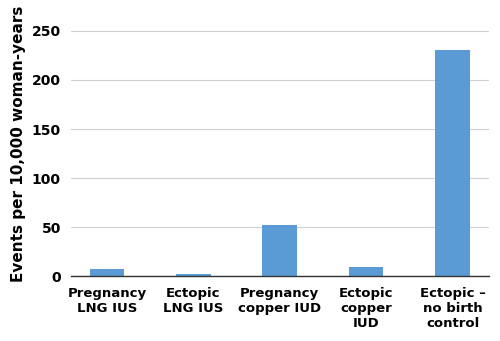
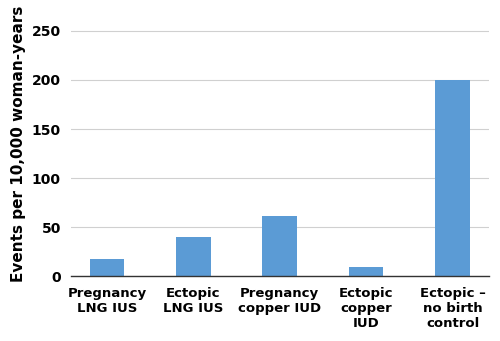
Pregnancy LNG IUS: 8 -> 18
Ectopic LNG IUS: 3 -> 40
Pregnancy copper IUD: 52 -> 62
Ectopic – no birth control: 230 -> 200
